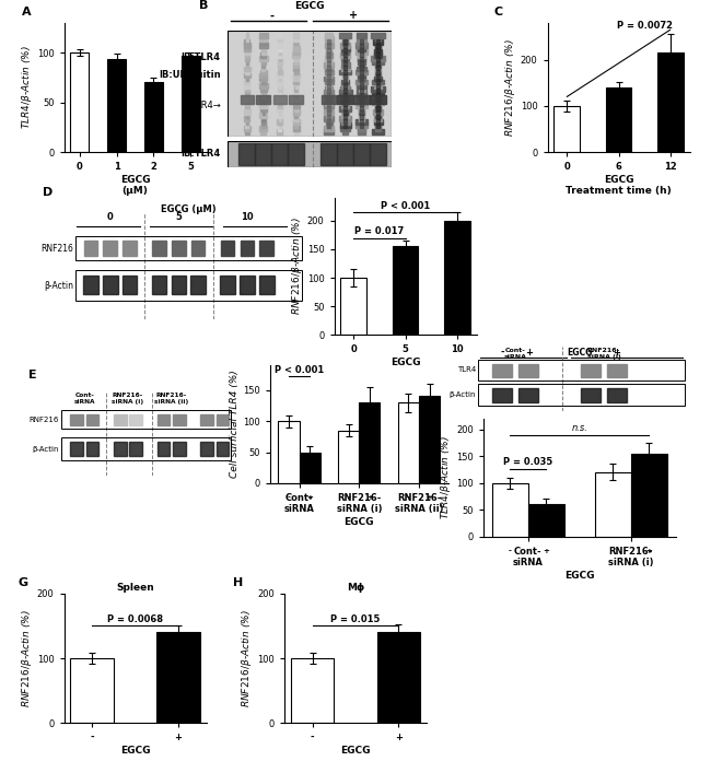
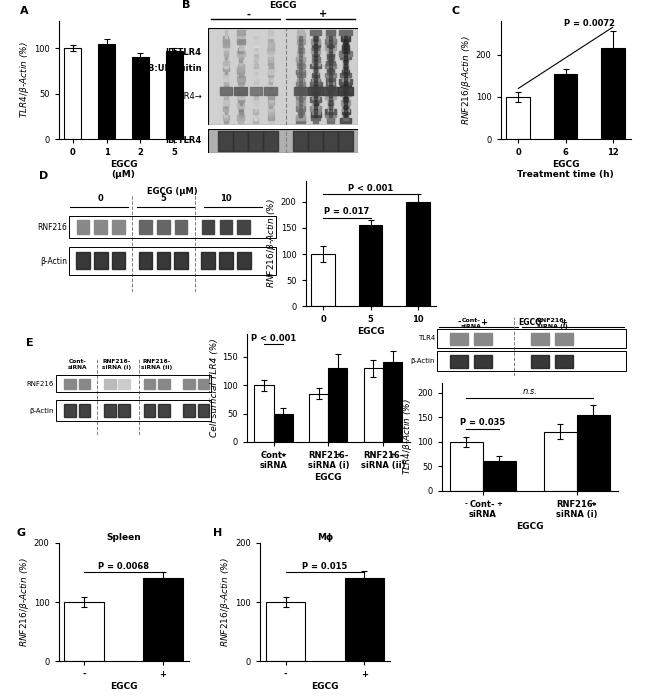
1: 94 -> 105
2: 70 -> 90
6: 140 -> 155
